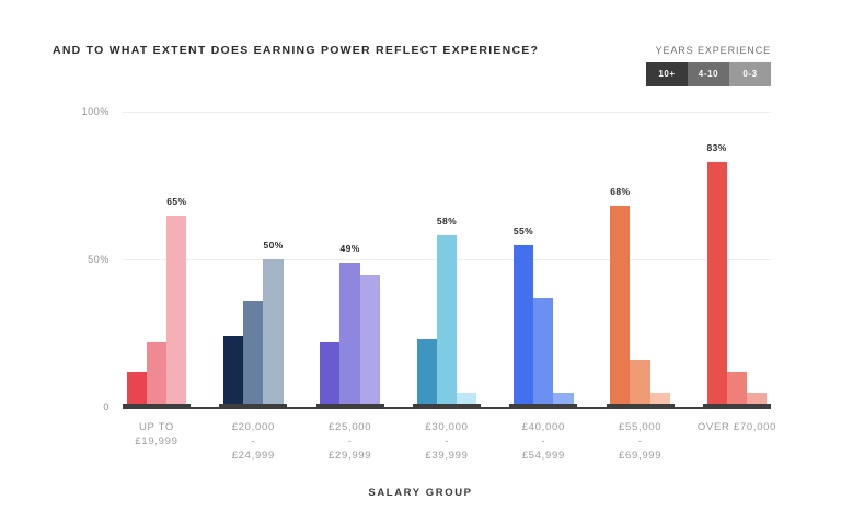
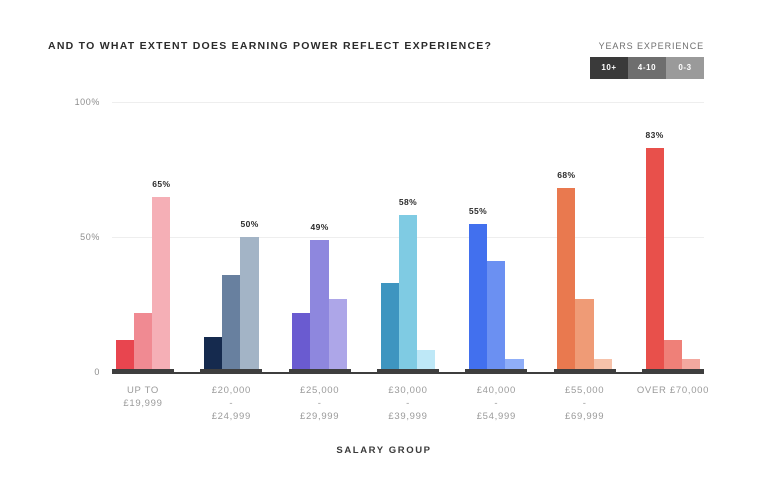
10+/£20,000 - £24,999: 24% -> 13%
0-3/£25,000 - £29,999: 45% -> 27%
10+/£30,000 - £39,999: 23% -> 33%
0-3/£30,000 - £39,999: 5% -> 8%
4-10/£40,000 - £54,999: 37% -> 41%
4-10/£55,000 - £69,999: 16% -> 27%
